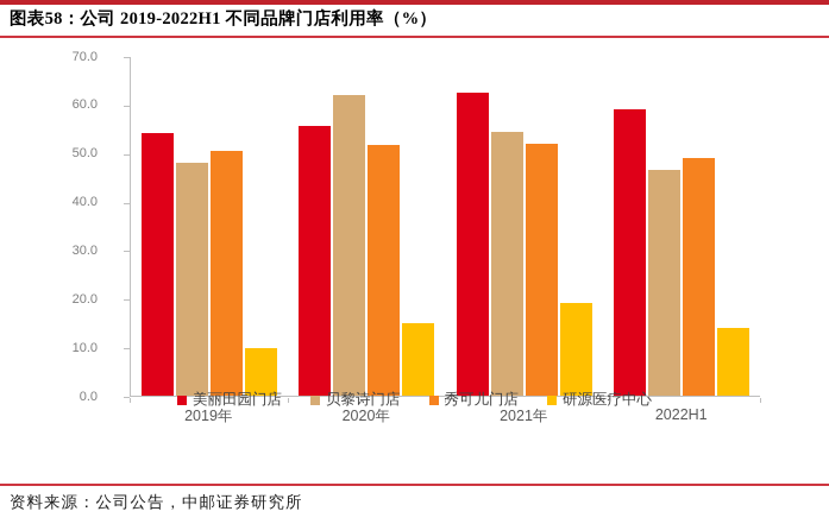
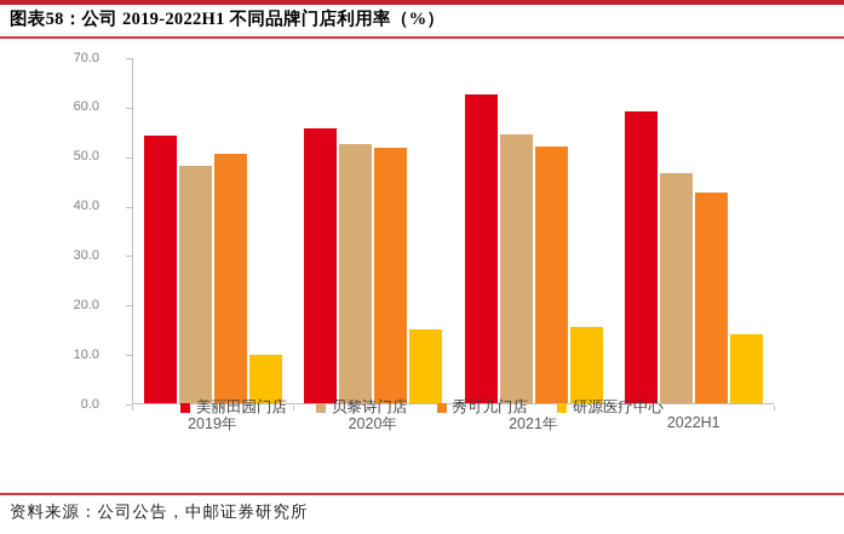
贝黎诗门店/2020年: 62 -> 52
研源医疗中心/2021年: 19 -> 15
秀可儿门店/2022H1: 49 -> 42
